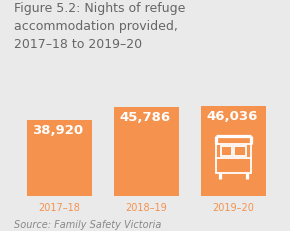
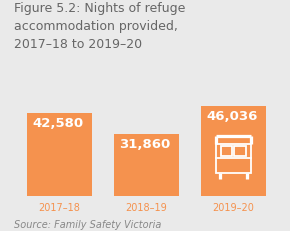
2017–18: 38,920 -> 42,580
2018–19: 45,786 -> 31,860
